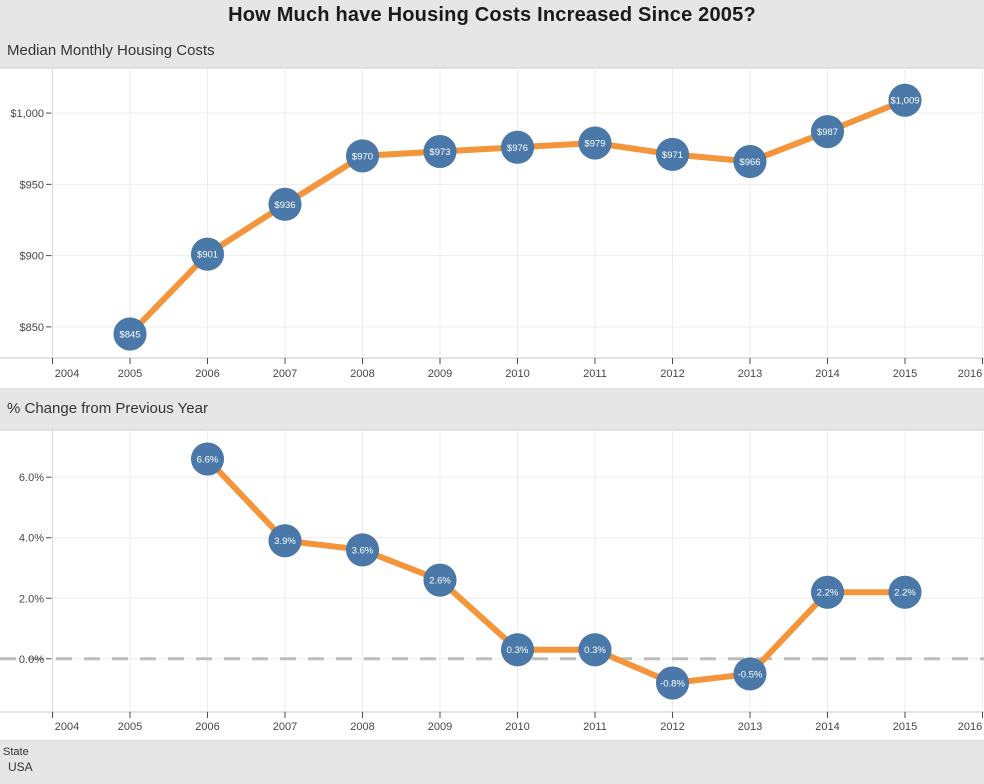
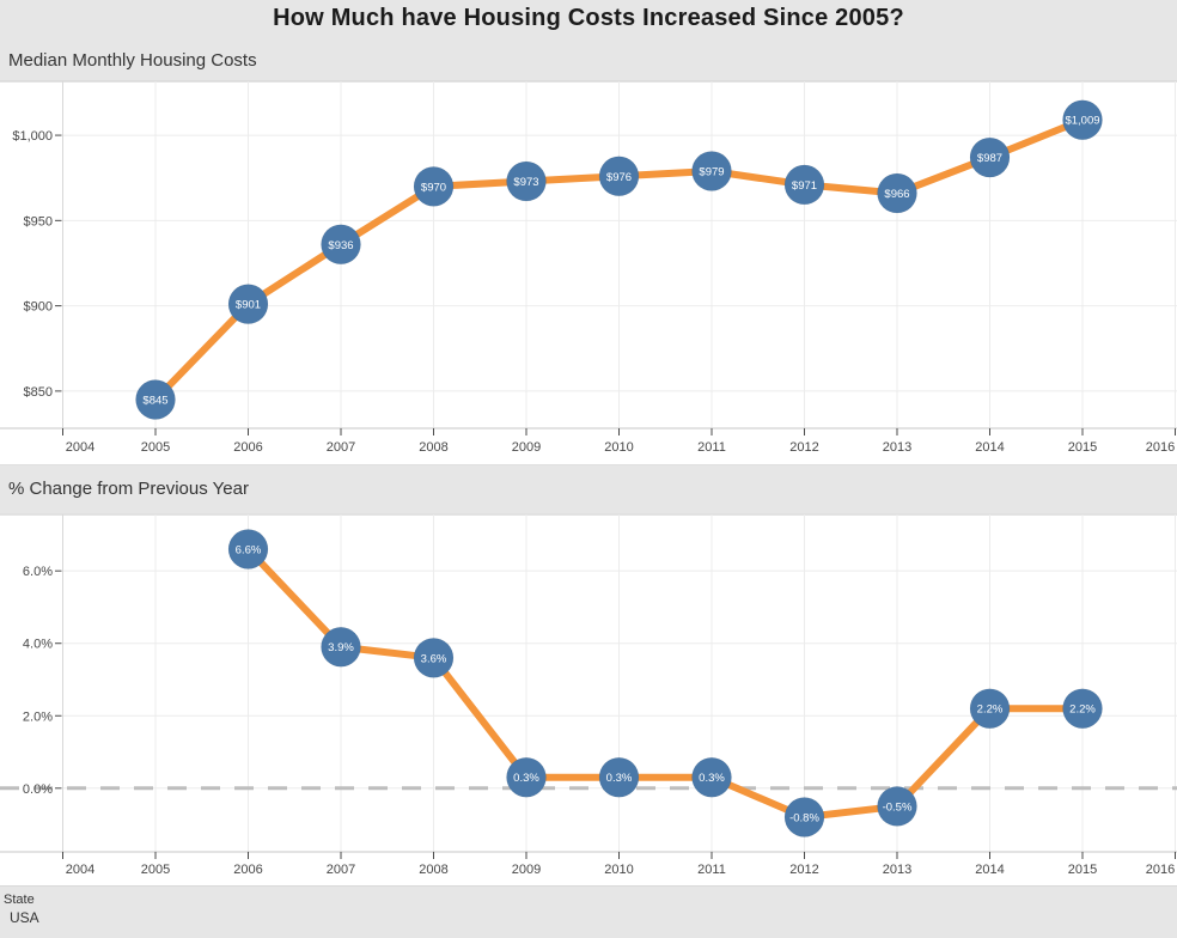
% Change from Previous Year/2009: 2.6% -> 0.3%
